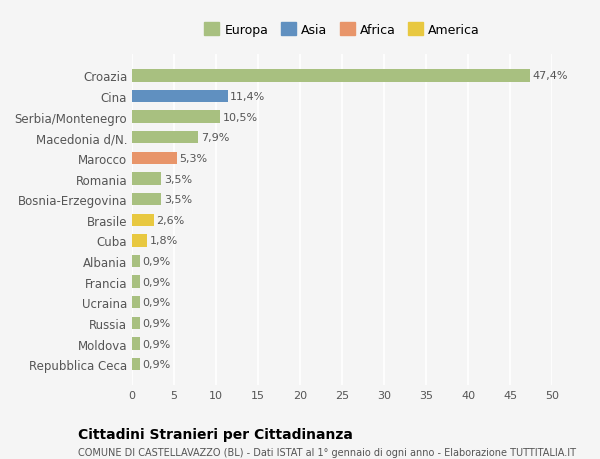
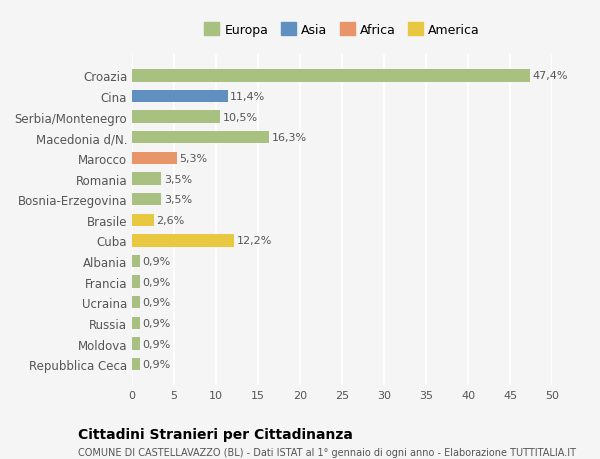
Macedonia d/N.: 7,9% -> 16,3%
Cuba: 1,8% -> 12,2%
